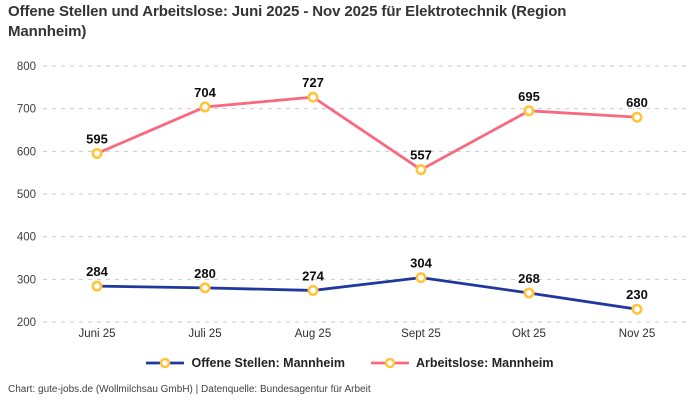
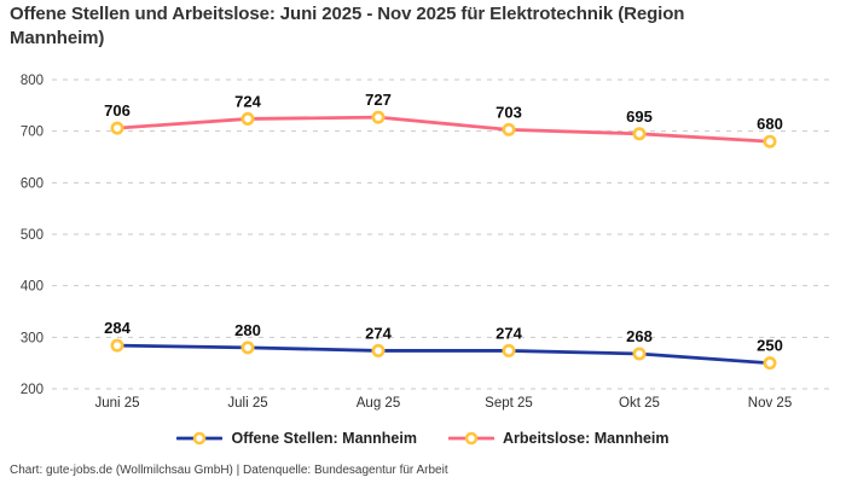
Arbeitslose: Mannheim/Juni 25: 595 -> 706
Arbeitslose: Mannheim/Juli 25: 704 -> 724
Offene Stellen: Mannheim/Sept 25: 304 -> 274
Arbeitslose: Mannheim/Sept 25: 557 -> 703
Offene Stellen: Mannheim/Nov 25: 230 -> 250
